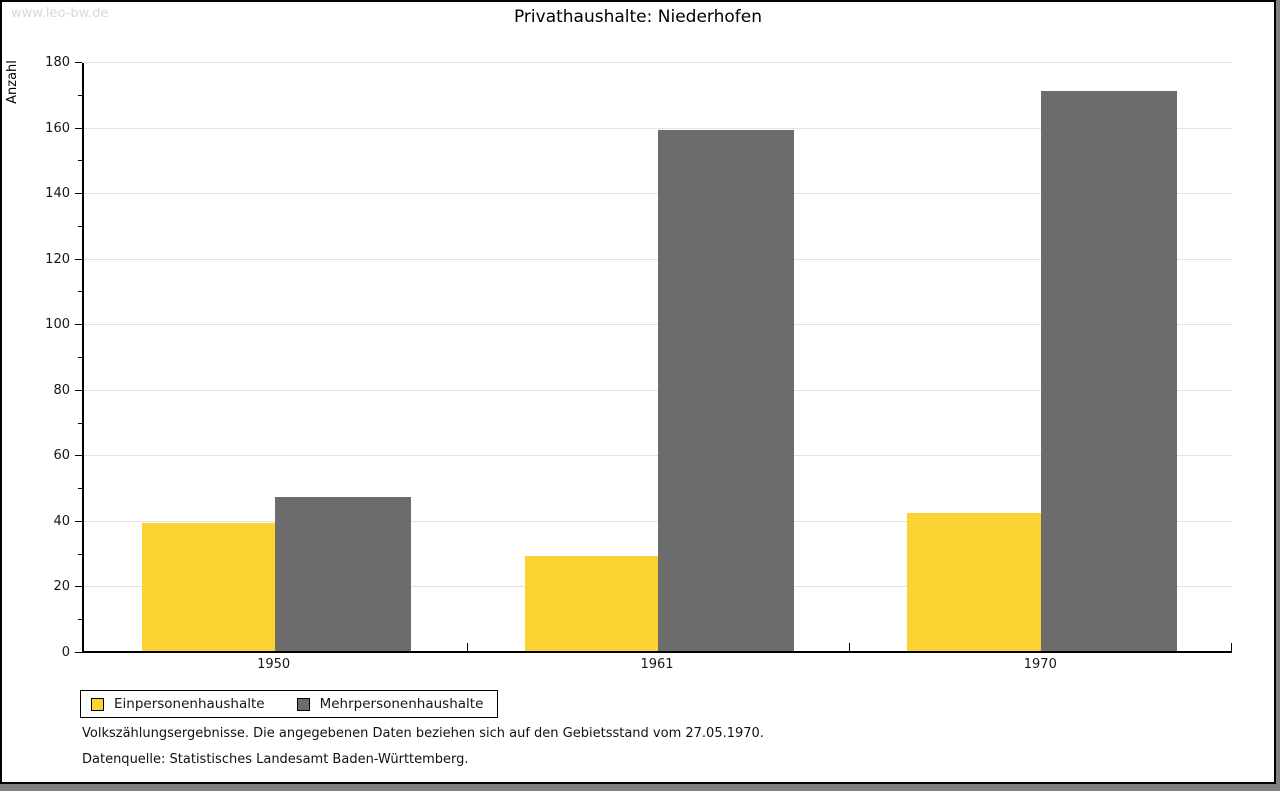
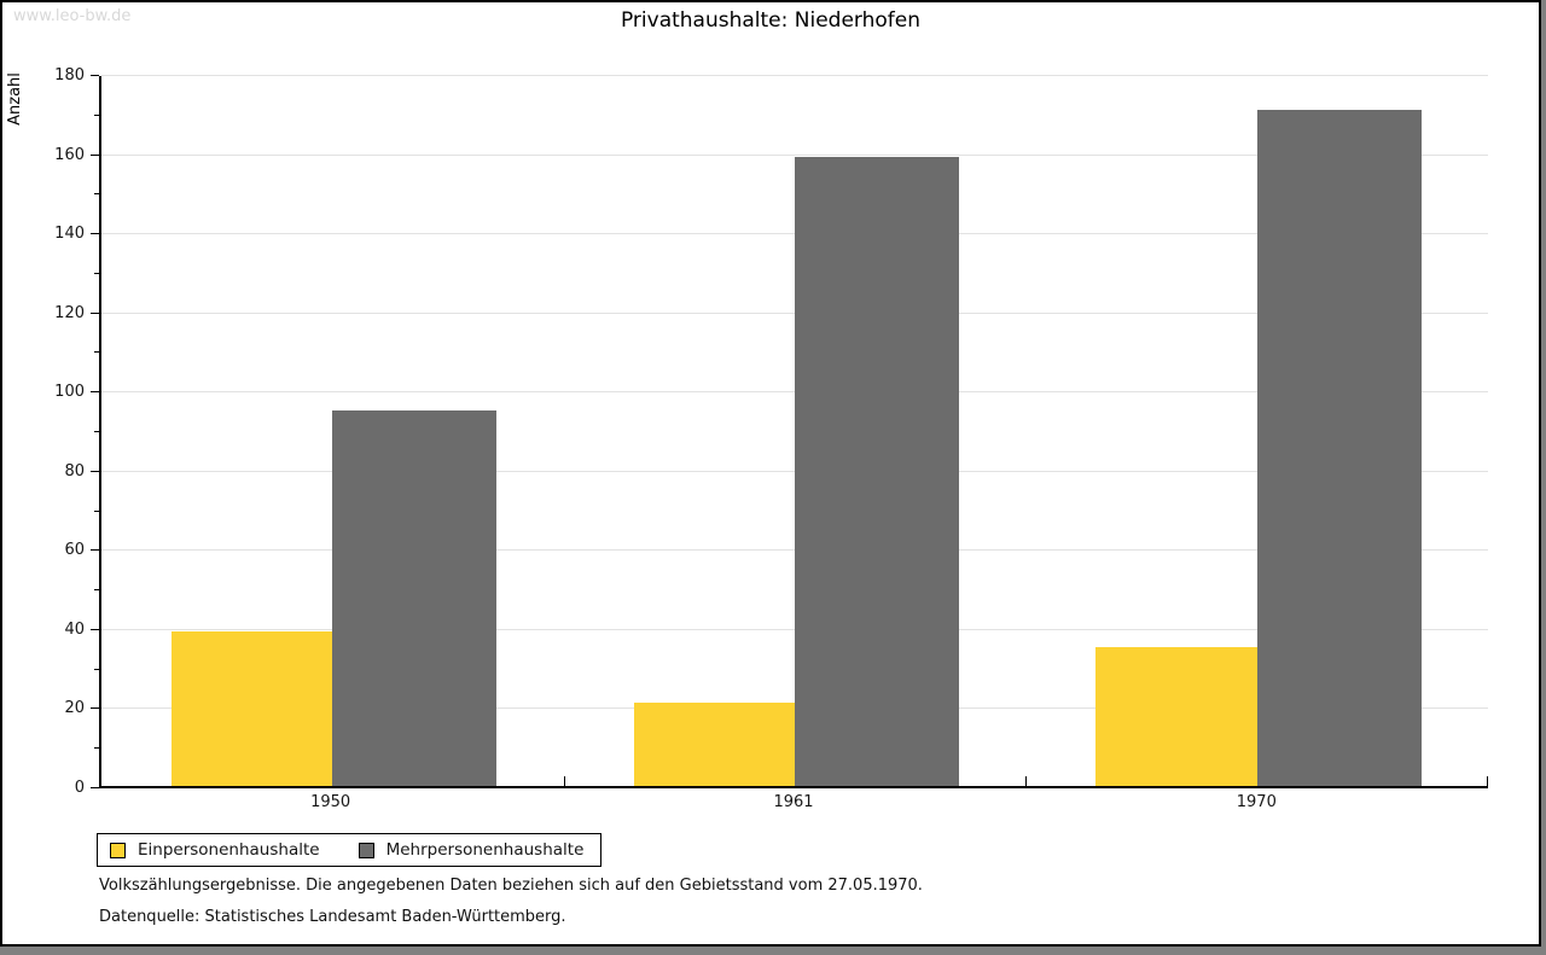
Mehrpersonenhaushalte/1950: 47 -> 95
Einpersonenhaushalte/1961: 29 -> 21
Einpersonenhaushalte/1970: 42 -> 35
